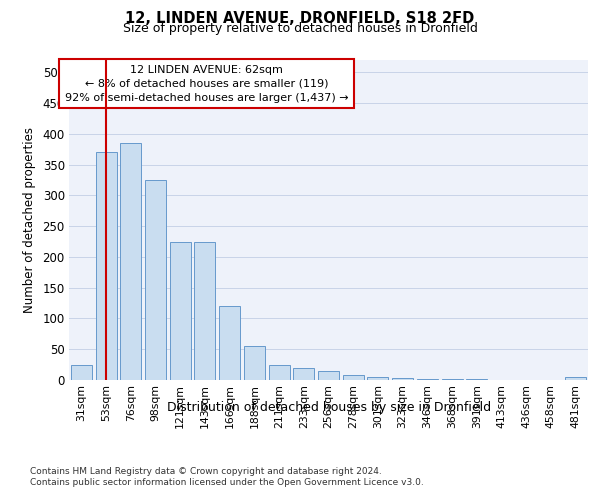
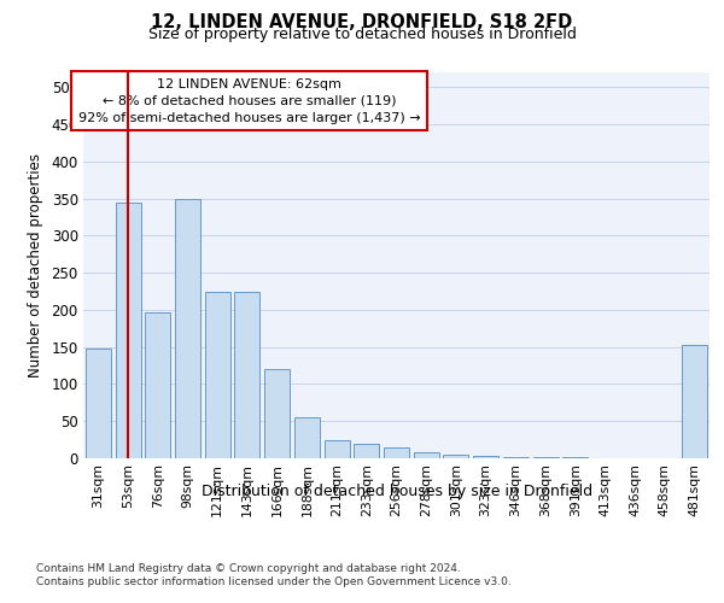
31sqm: 25 -> 148
53sqm: 370 -> 344
76sqm: 385 -> 196
98sqm: 325 -> 350
481sqm: 5 -> 152
